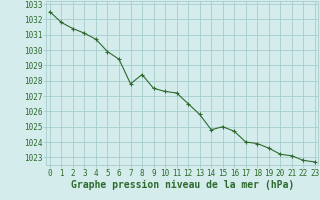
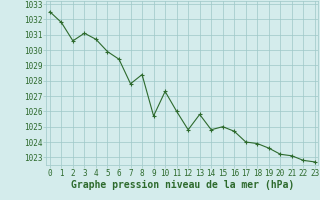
2: 1031.4 -> 1030.6
9: 1027.5 -> 1025.7
11: 1027.2 -> 1026.0
12: 1026.5 -> 1024.8
